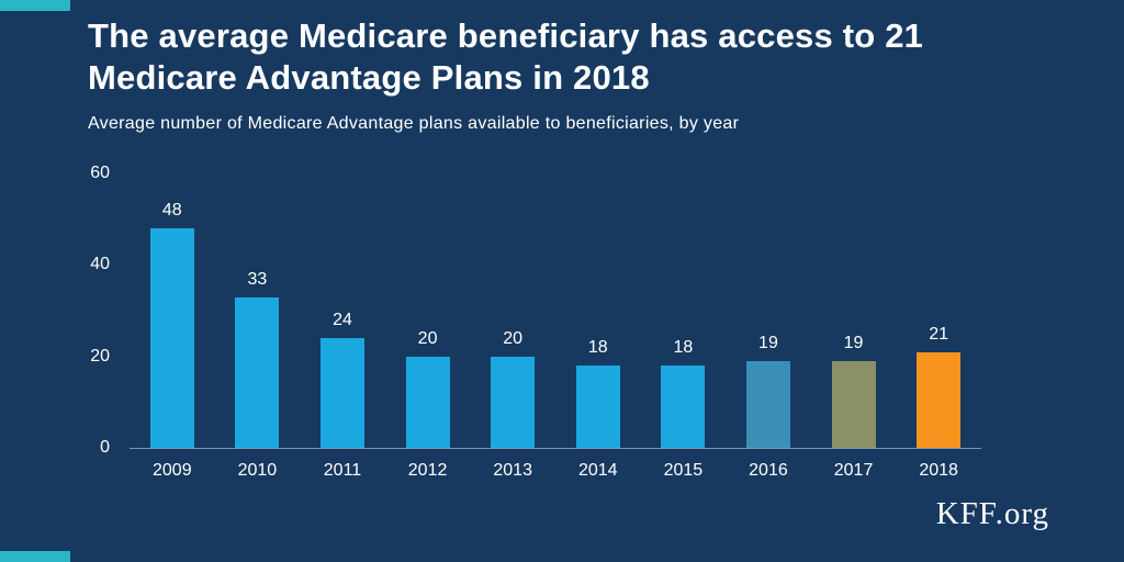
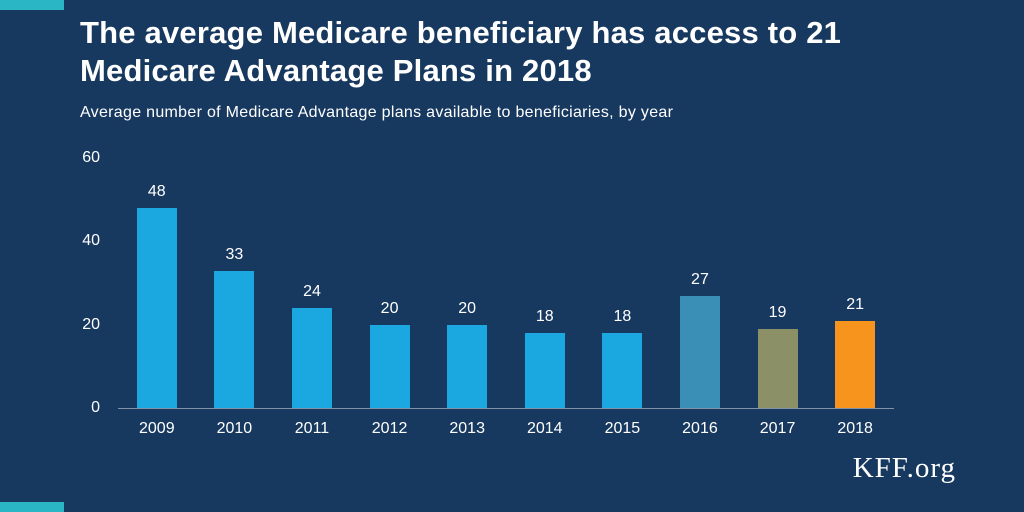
2016: 19 -> 27
